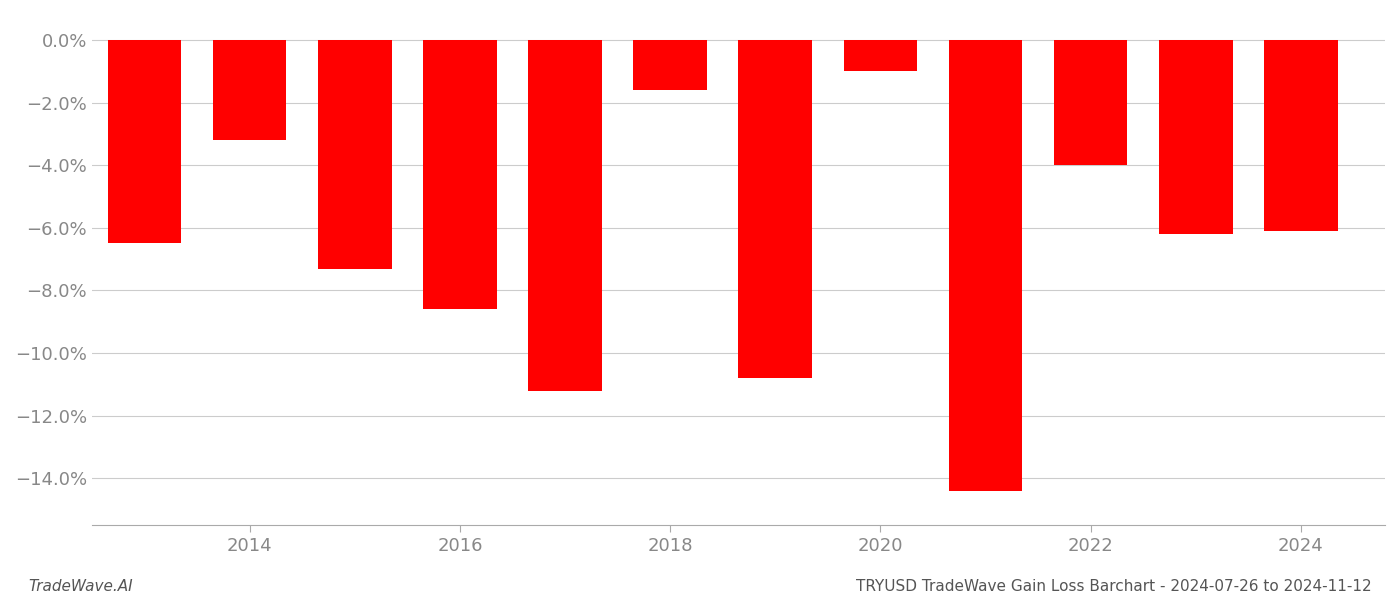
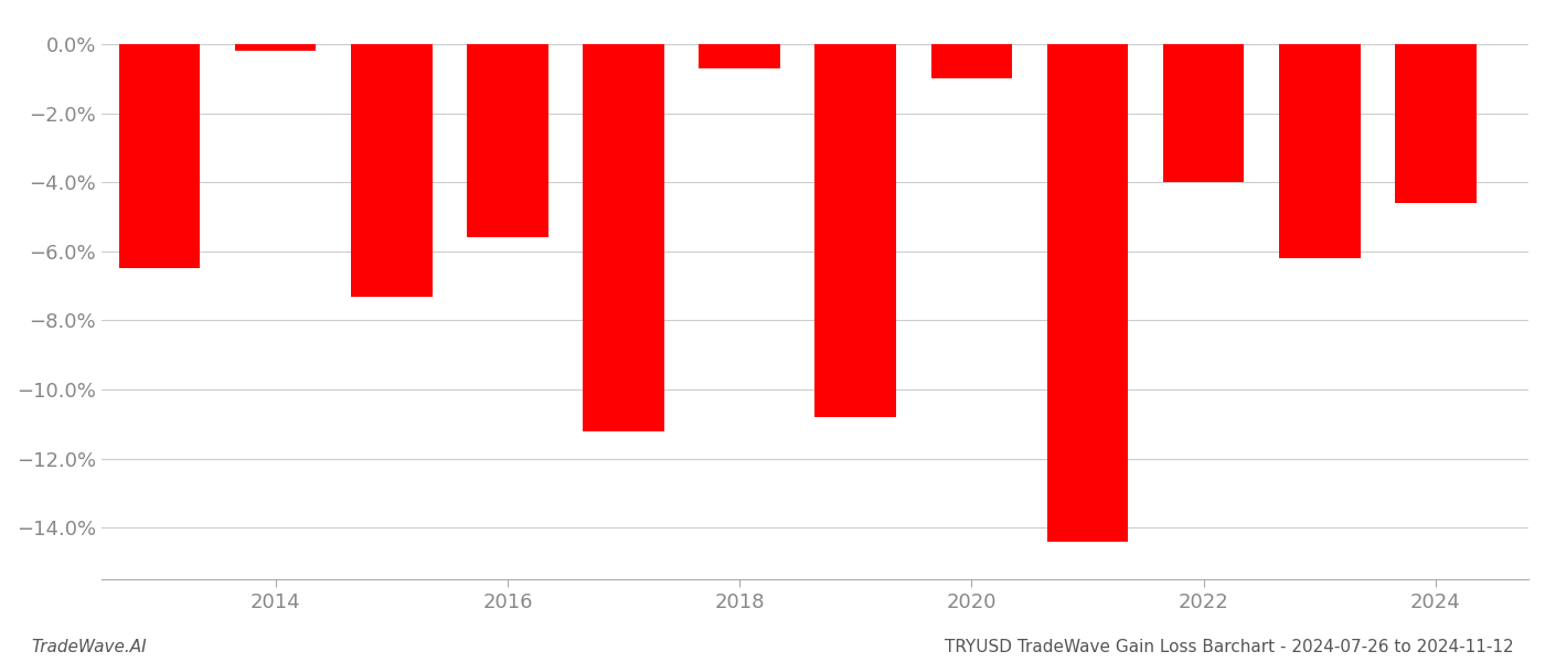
2014: -3.2% -> -0.2%
2016: -8.6% -> -5.6%
2018: -1.6% -> -0.7%
2024: -6.1% -> -4.6%
